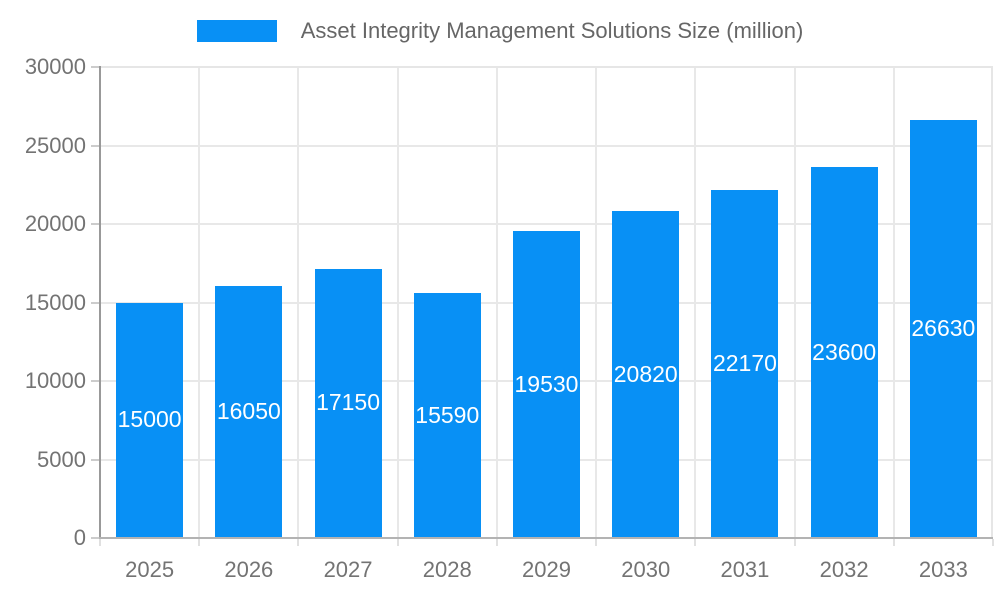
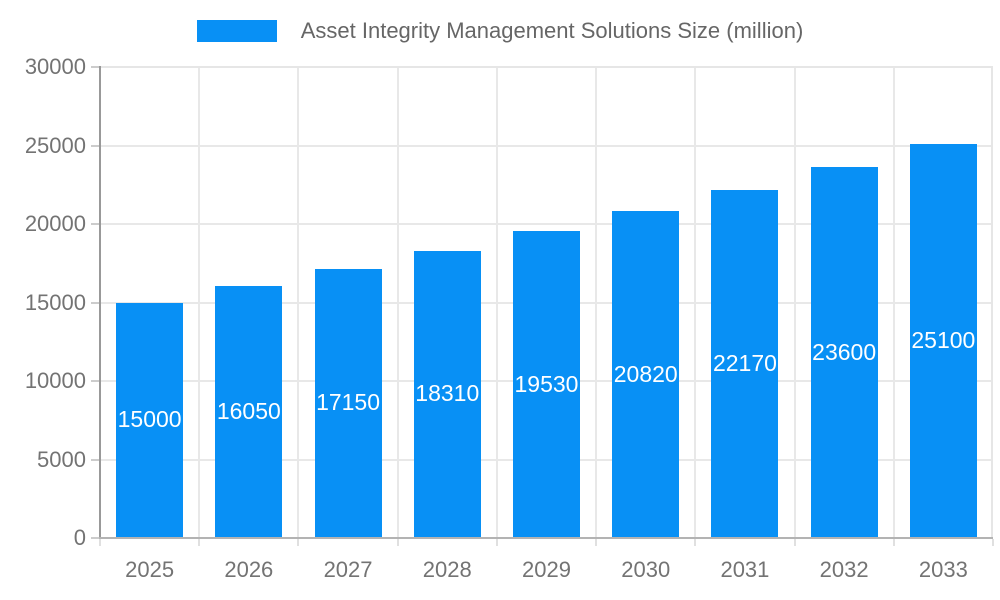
2028: 15590 -> 18310
2033: 26630 -> 25100
